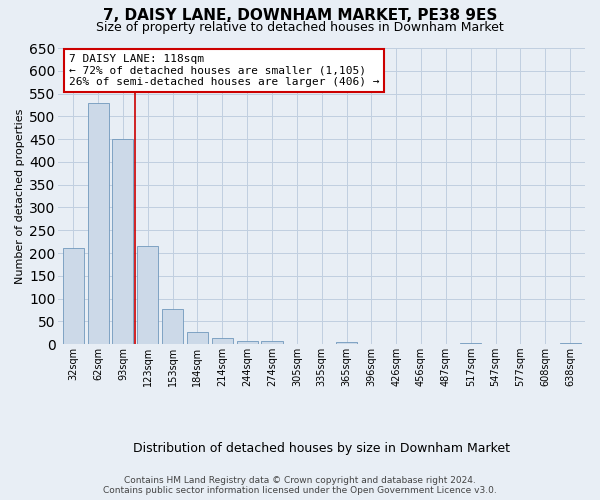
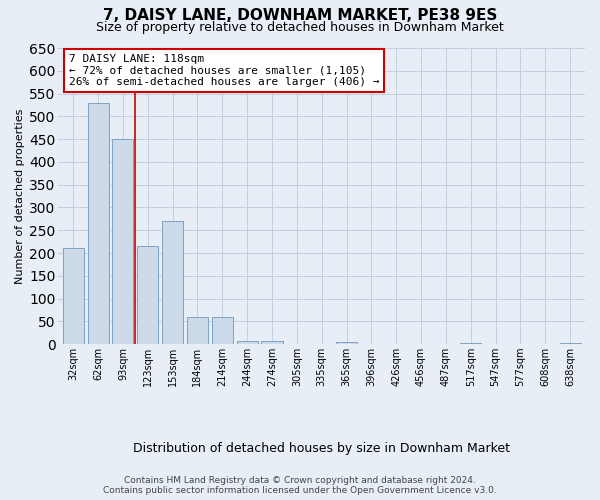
153sqm: 78 -> 270
184sqm: 27 -> 60
214sqm: 14 -> 60
